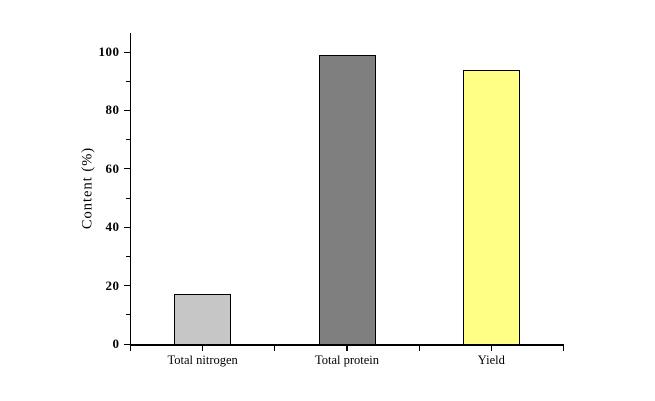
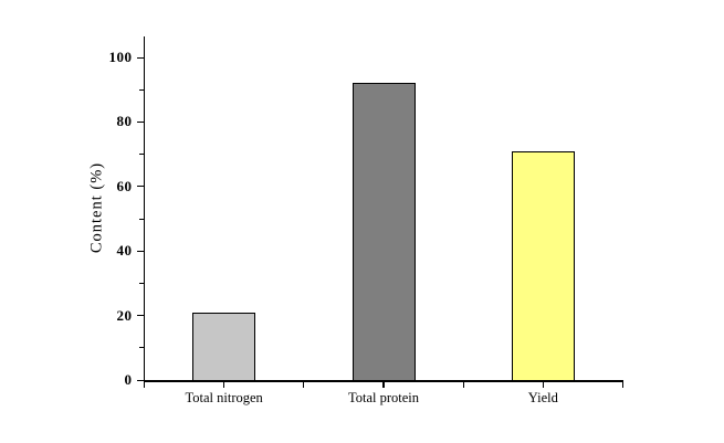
Total nitrogen: 17 -> 21
Total protein: 99 -> 92
Yield: 94 -> 71
